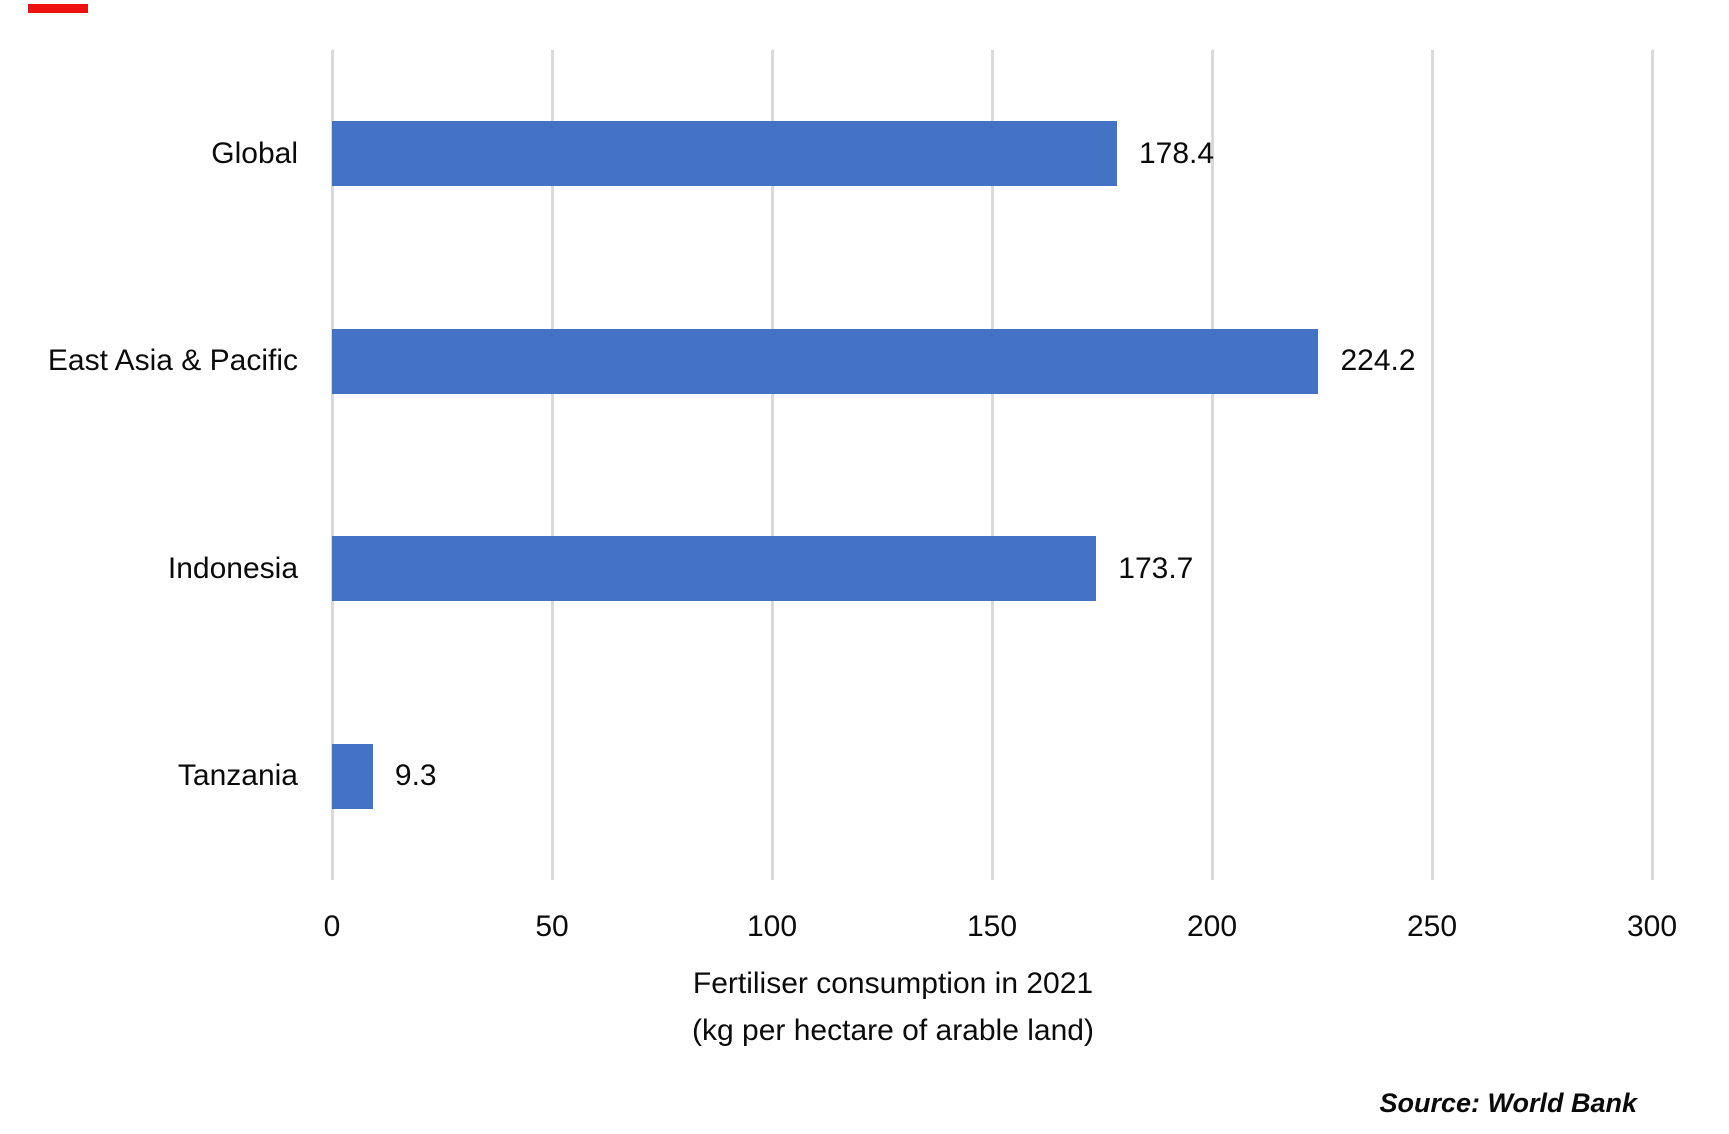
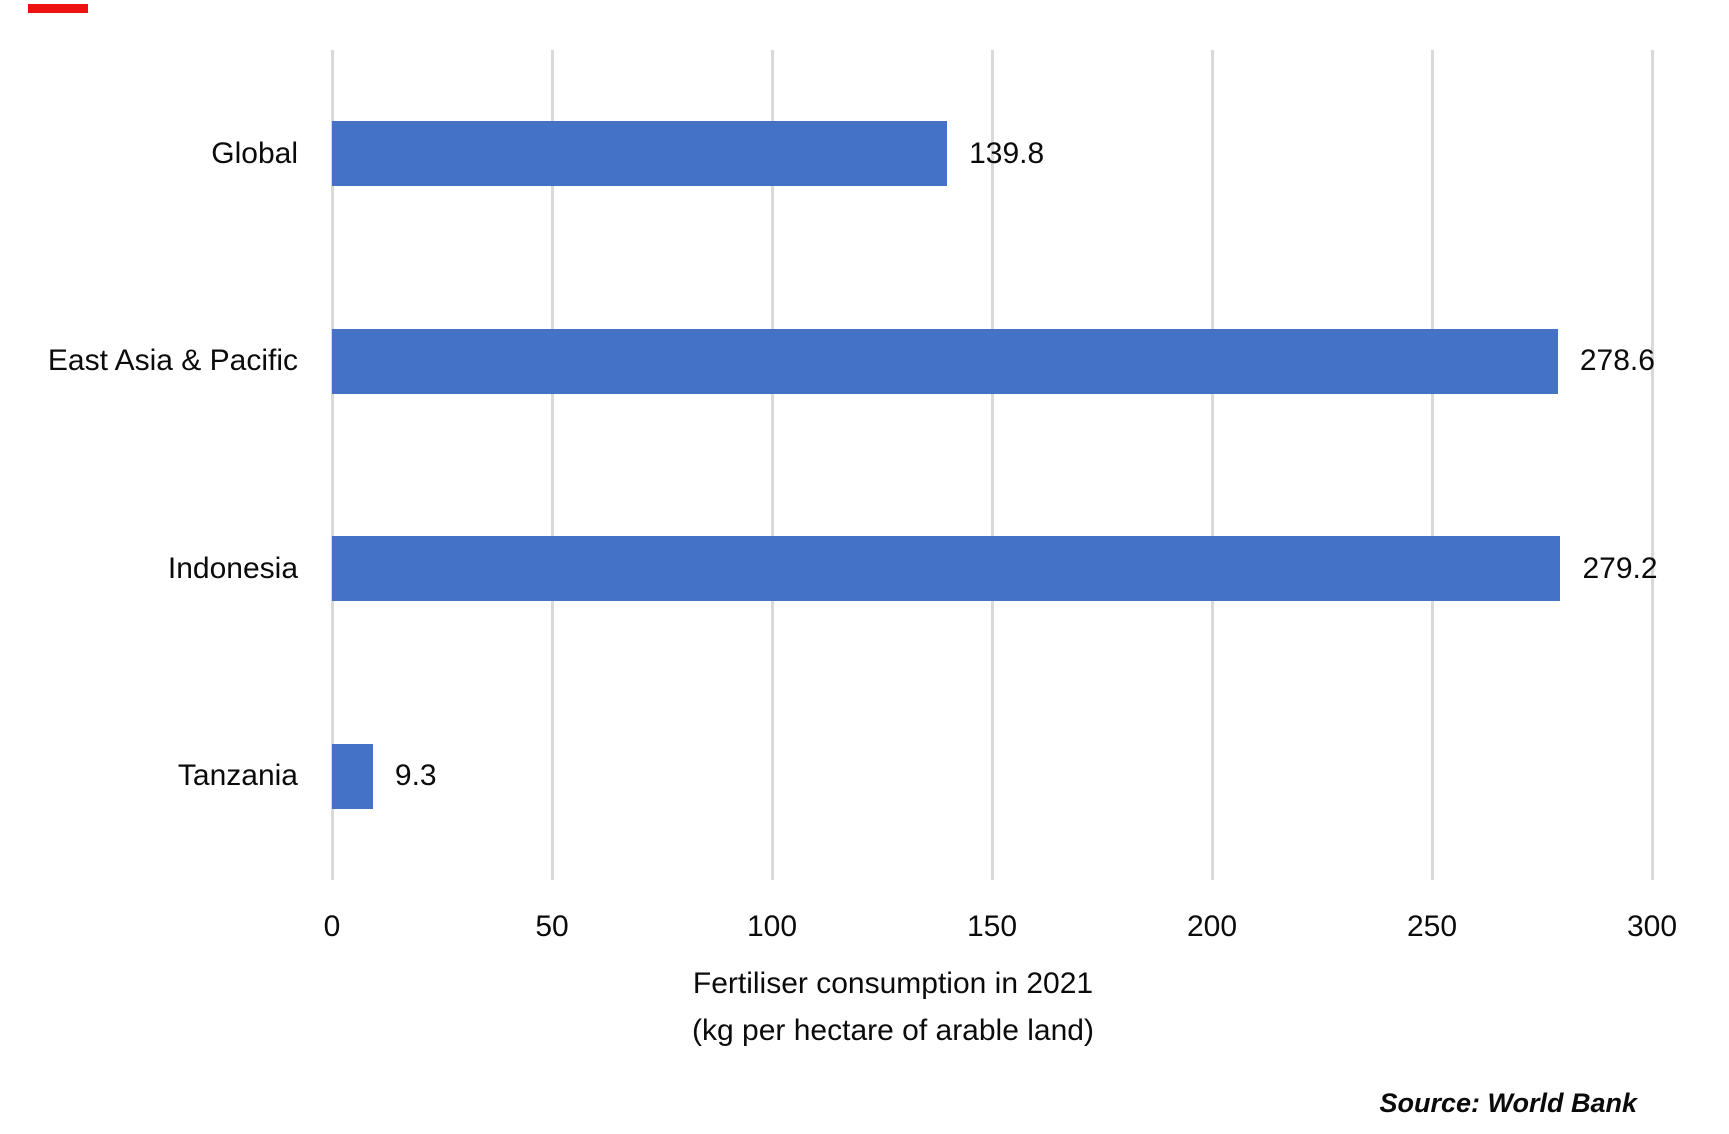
Global: 178.4 -> 139.8
East Asia & Pacific: 224.2 -> 278.6
Indonesia: 173.7 -> 279.2
